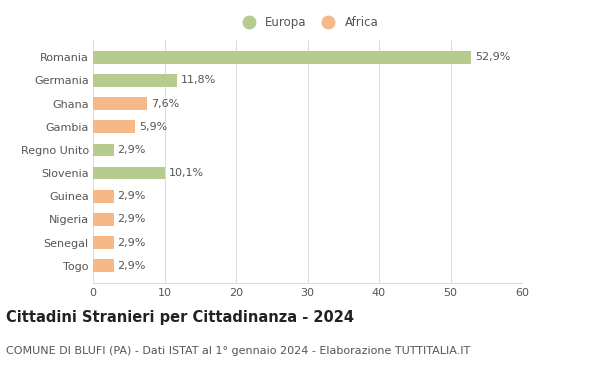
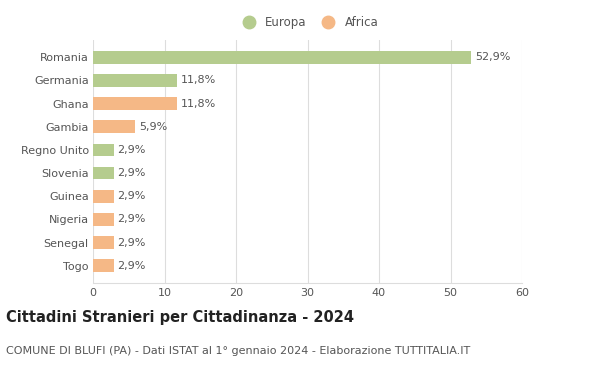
Ghana: 7,6% -> 11,8%
Slovenia: 10,1% -> 2,9%
